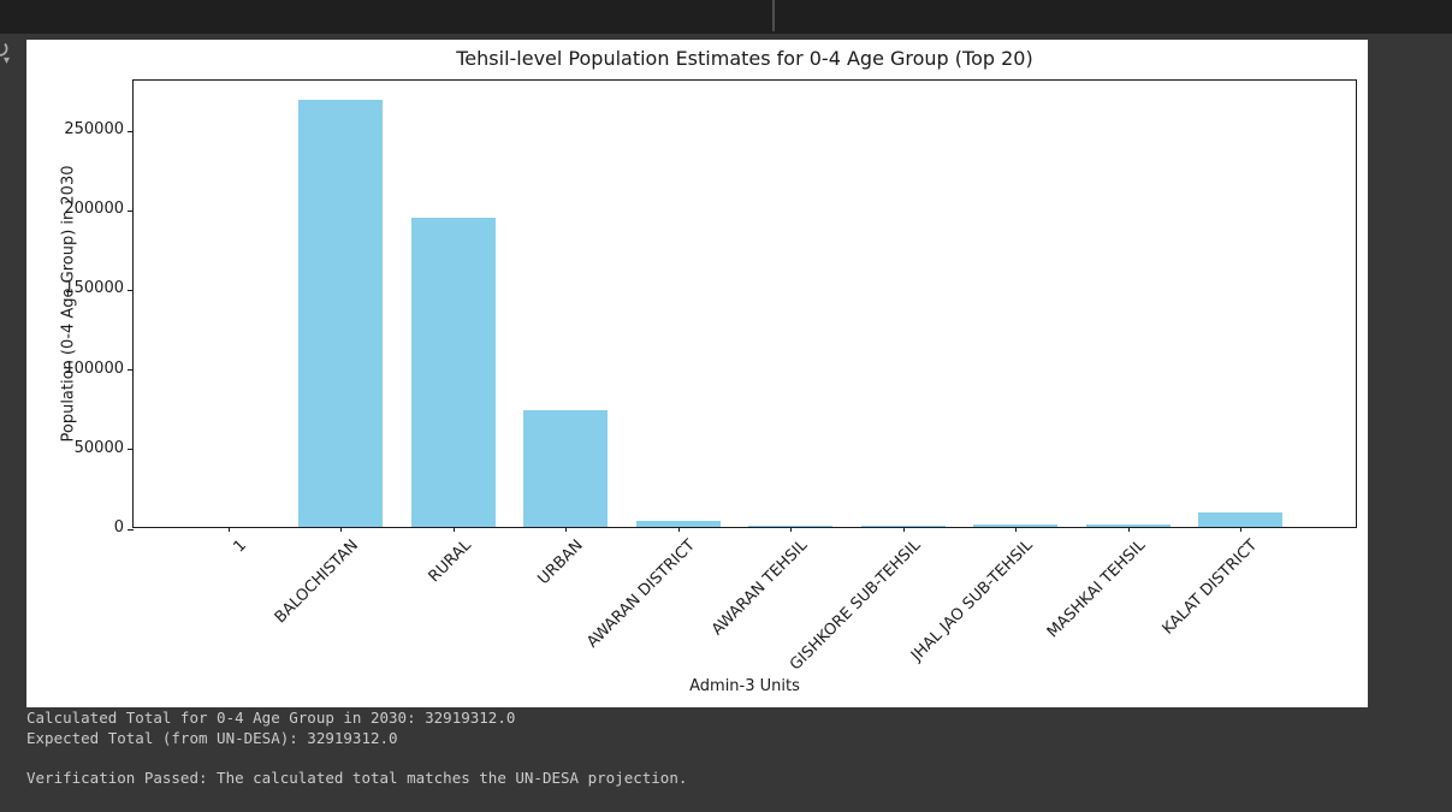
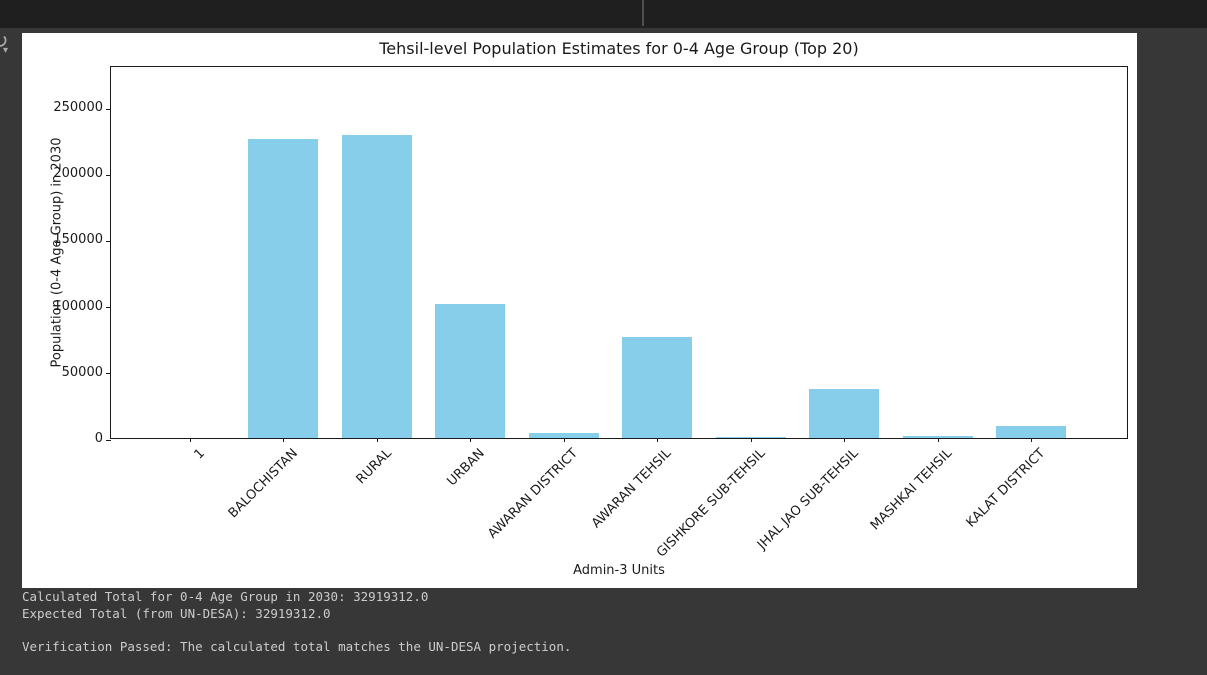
BALOCHISTAN: 268000 -> 226000
RURAL: 194000 -> 229000
URBAN: 73000 -> 101000
AWARAN TEHSIL: 1000 -> 76000
JHAL JAO SUB-TEHSIL: 2000 -> 37000
